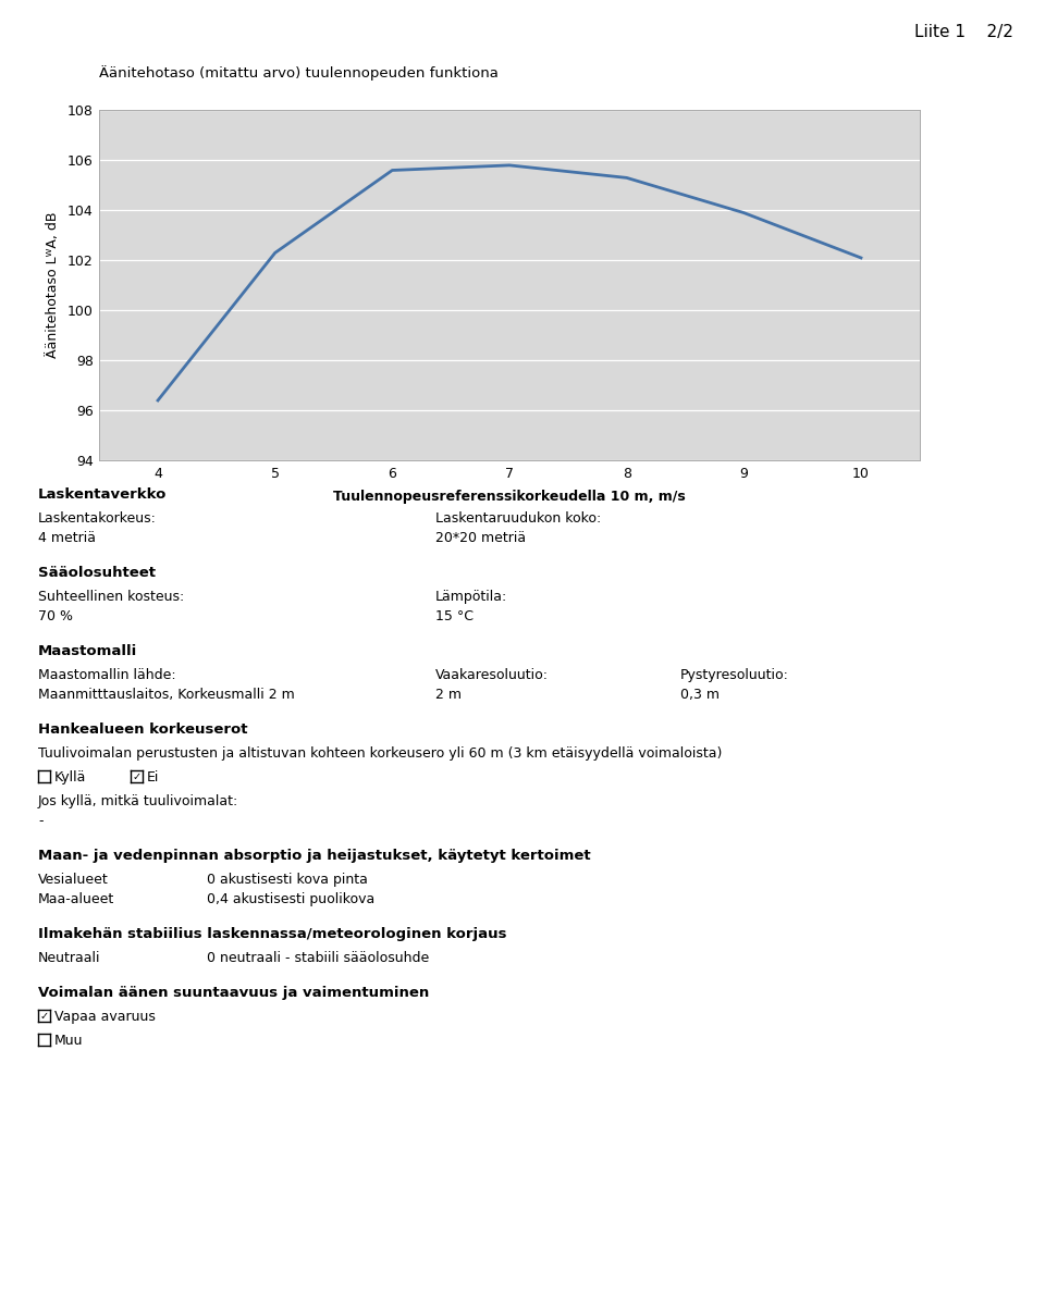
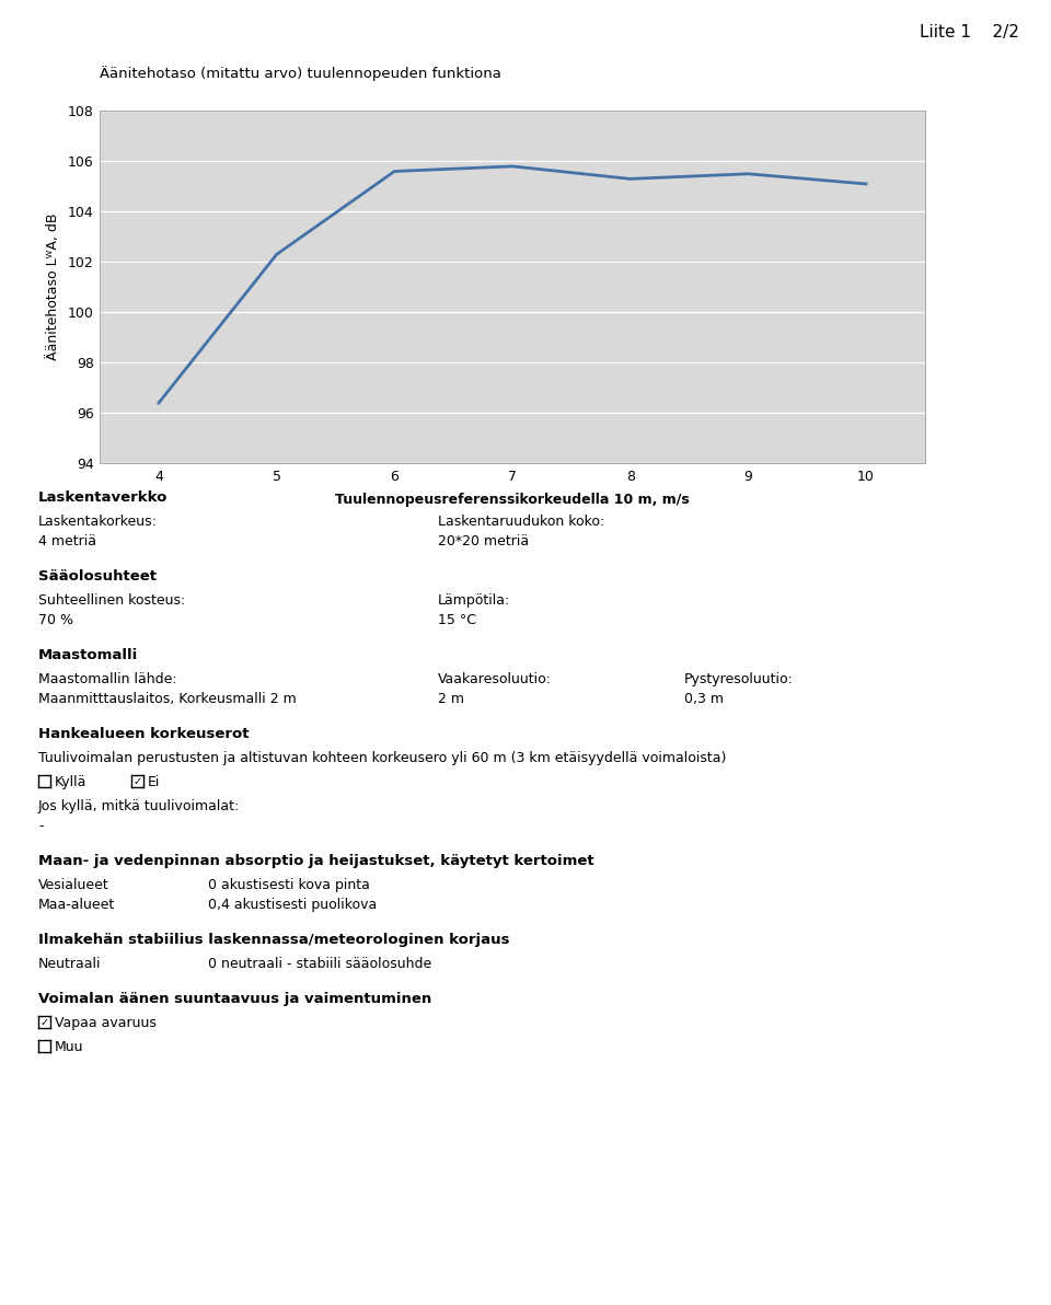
9: 103.9 -> 105.5
10: 102.1 -> 105.1
